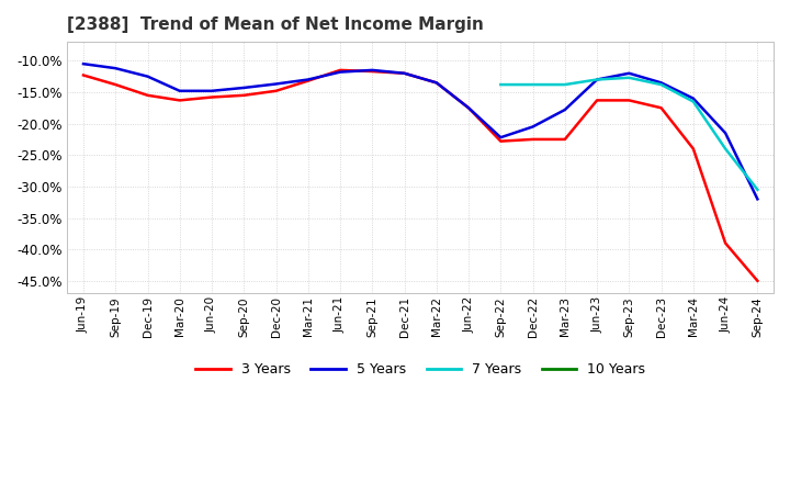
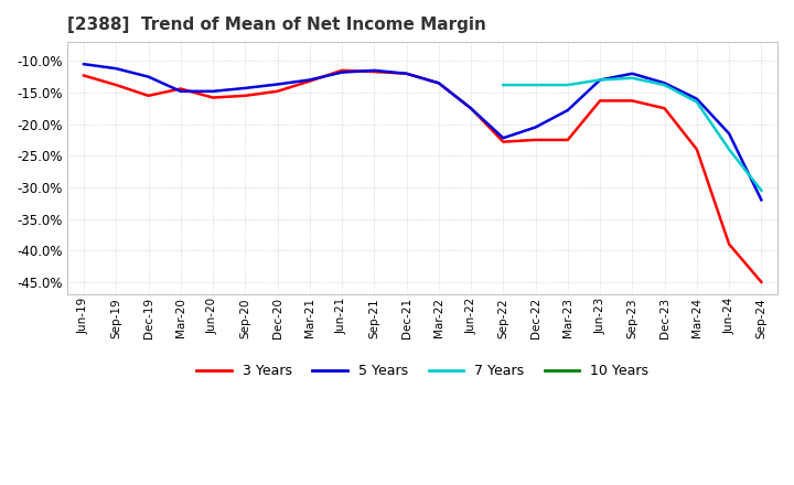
3 Years/Mar-20: -16.3% -> -14.4%
